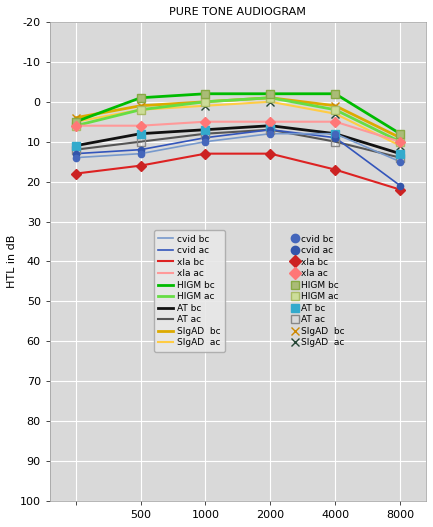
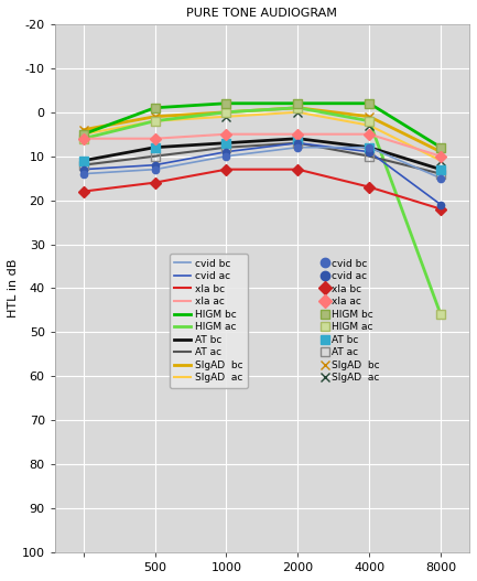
HIGM ac/8000: 10 -> 46
